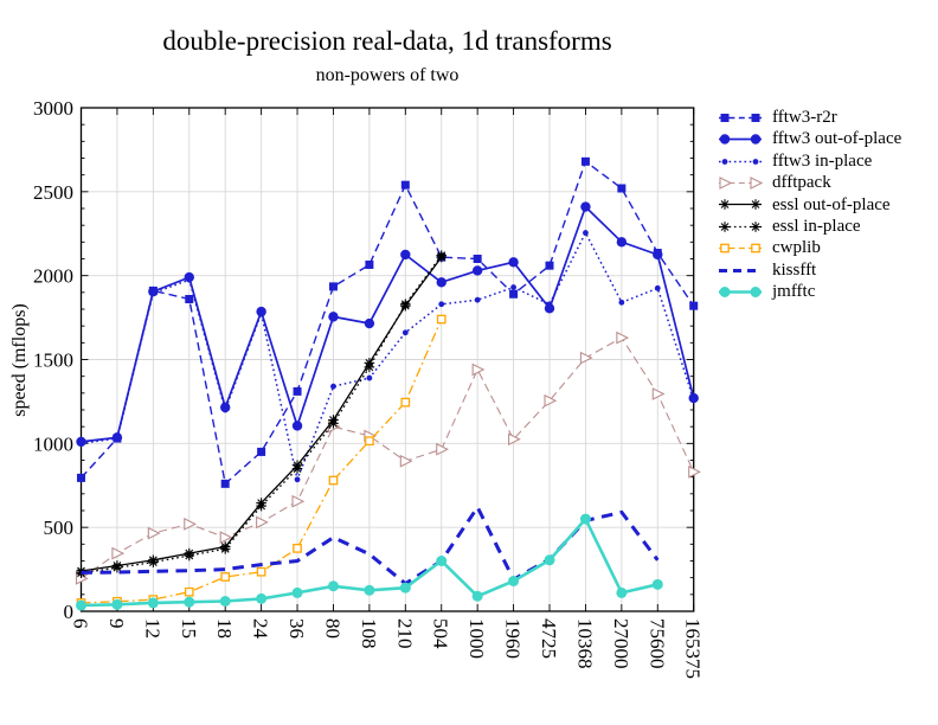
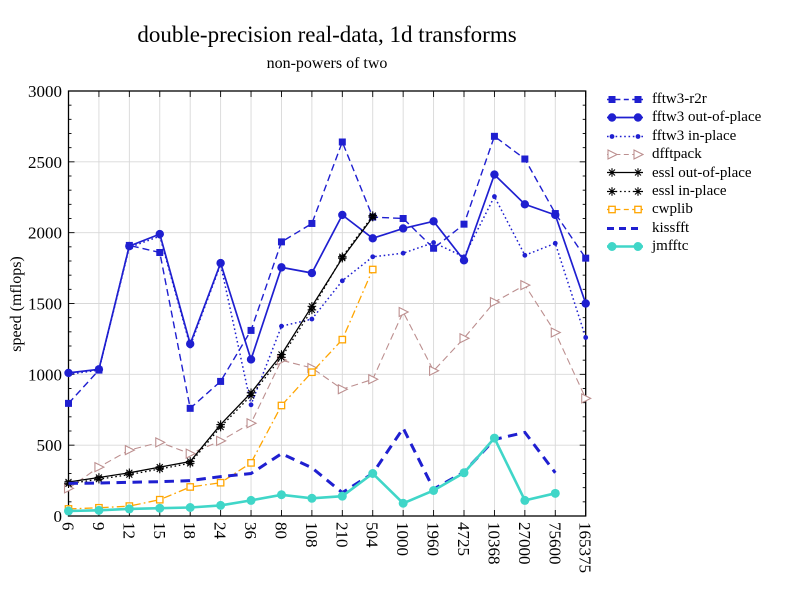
fftw3-r2r/210: 2540 -> 2640
fftw3 out-of-place/165375: 1270 -> 1500
